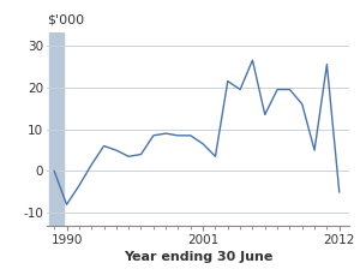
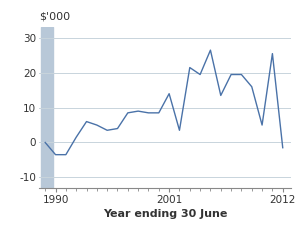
1990: -8.0 -> -3.5
2001: 6.5 -> 14.0
2012: -5.0 -> -1.5
